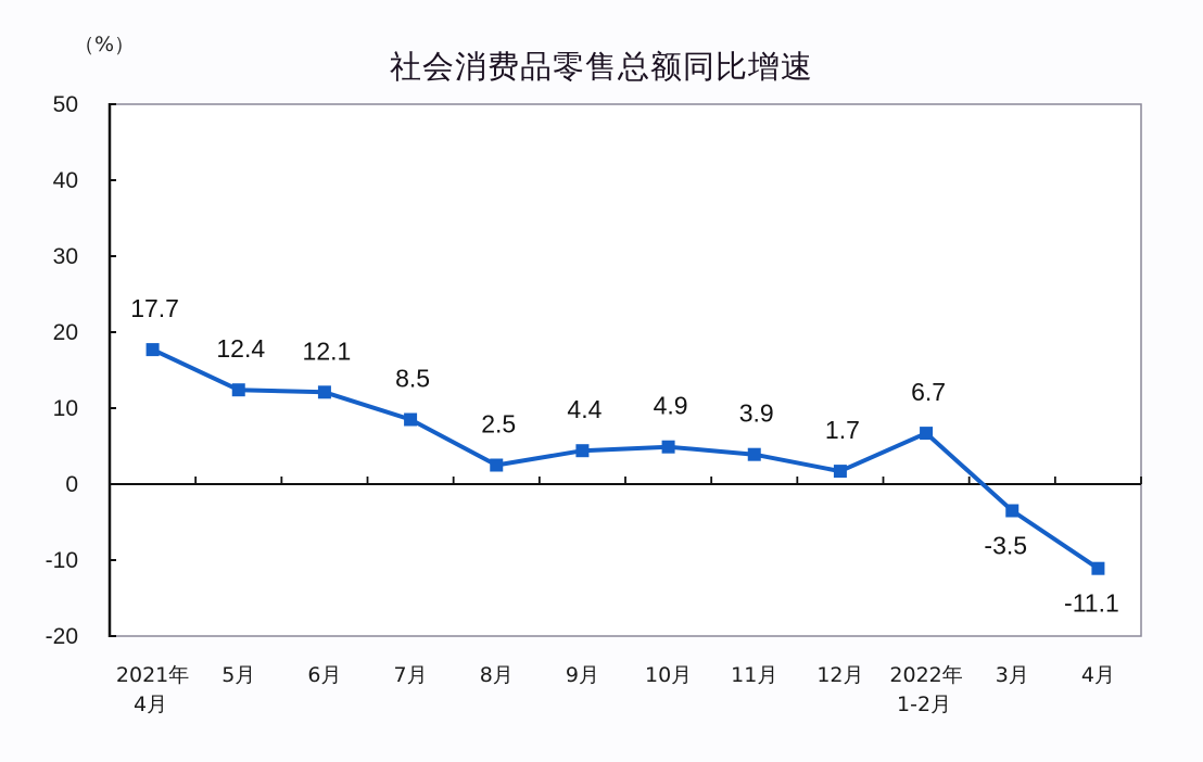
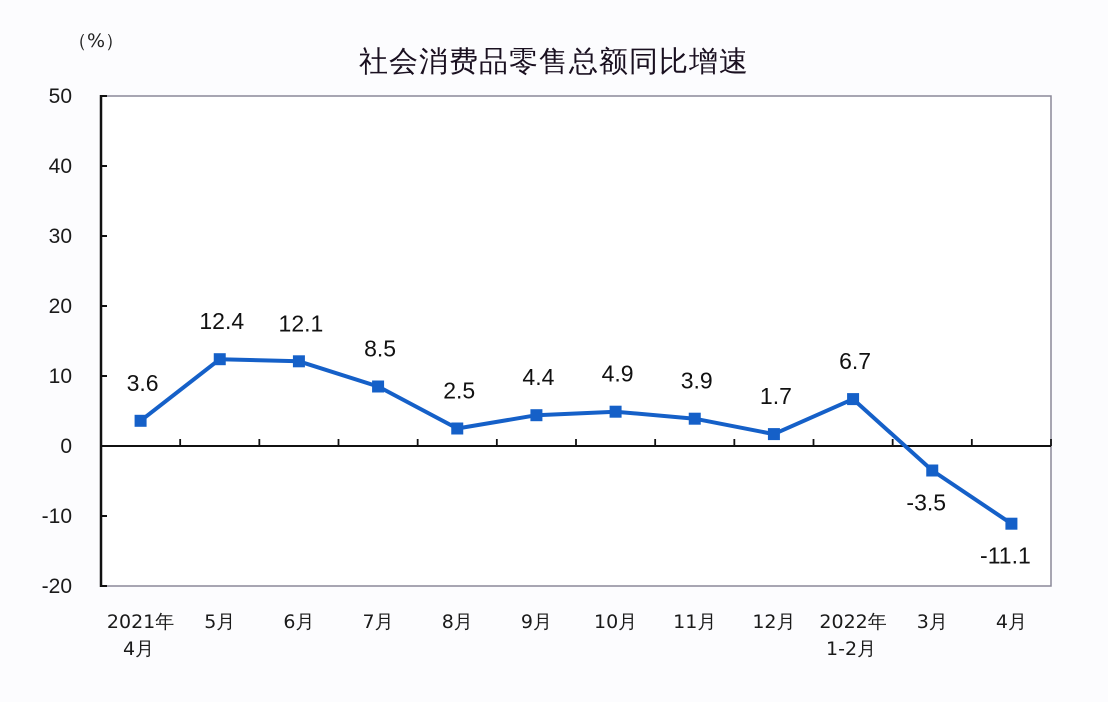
2021年4月: 17.7 -> 3.6
